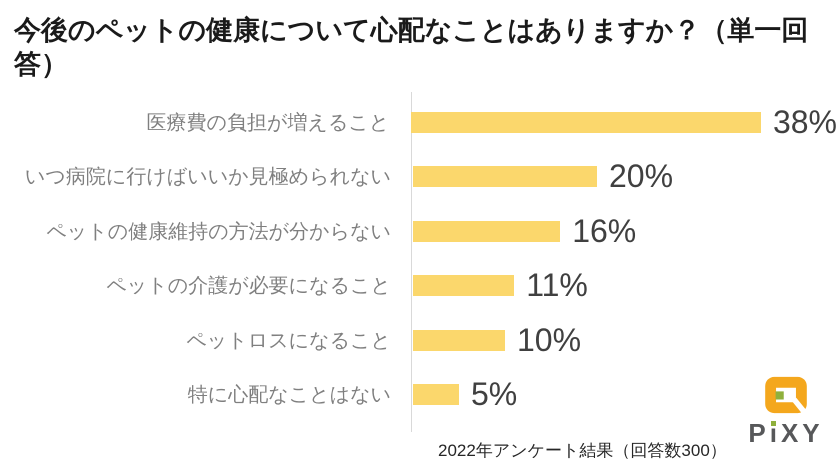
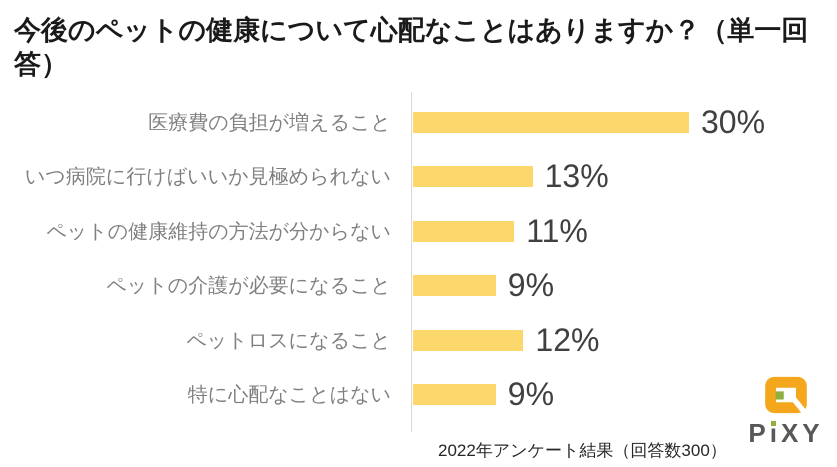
医療費の負担が増えること: 38% -> 30%
いつ病院に行けばいいか見極められない: 20% -> 13%
ペットの健康維持の方法が分からない: 16% -> 11%
ペットの介護が必要になること: 11% -> 9%
ペットロスになること: 10% -> 12%
特に心配なことはない: 5% -> 9%
